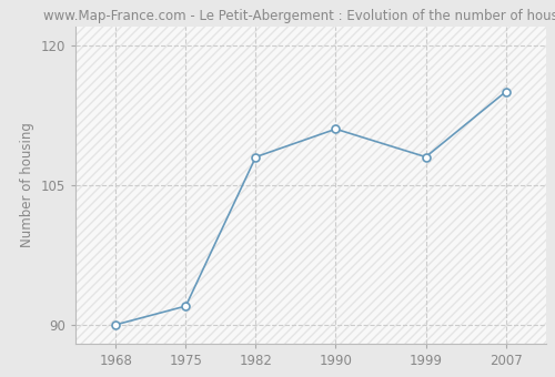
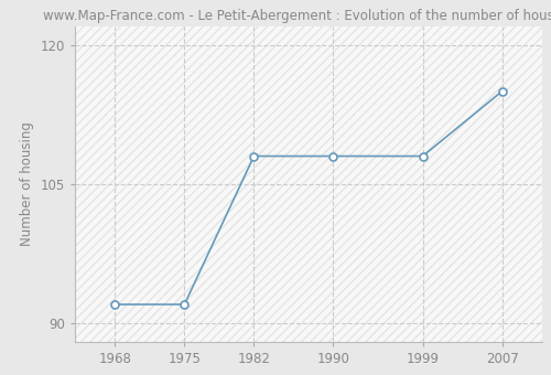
1968: 90 -> 92
1990: 111 -> 108
